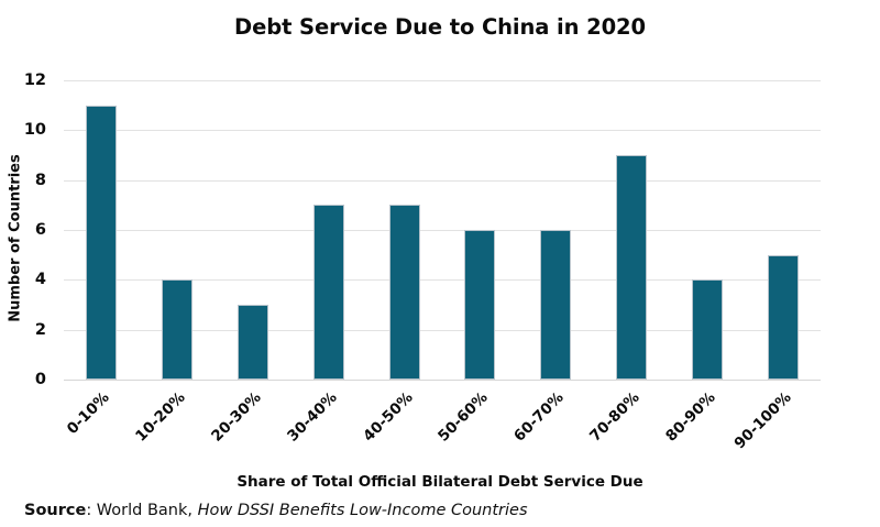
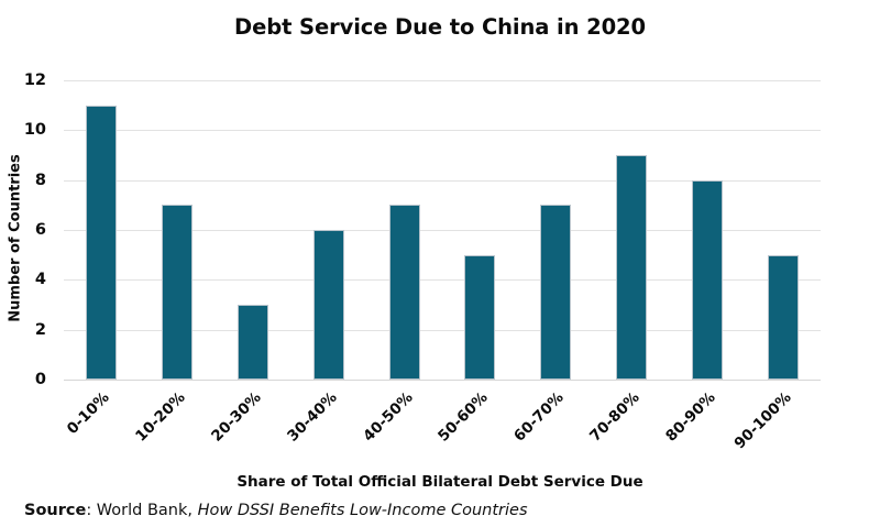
10-20%: 4 -> 7
30-40%: 7 -> 6
50-60%: 6 -> 5
60-70%: 6 -> 7
80-90%: 4 -> 8
